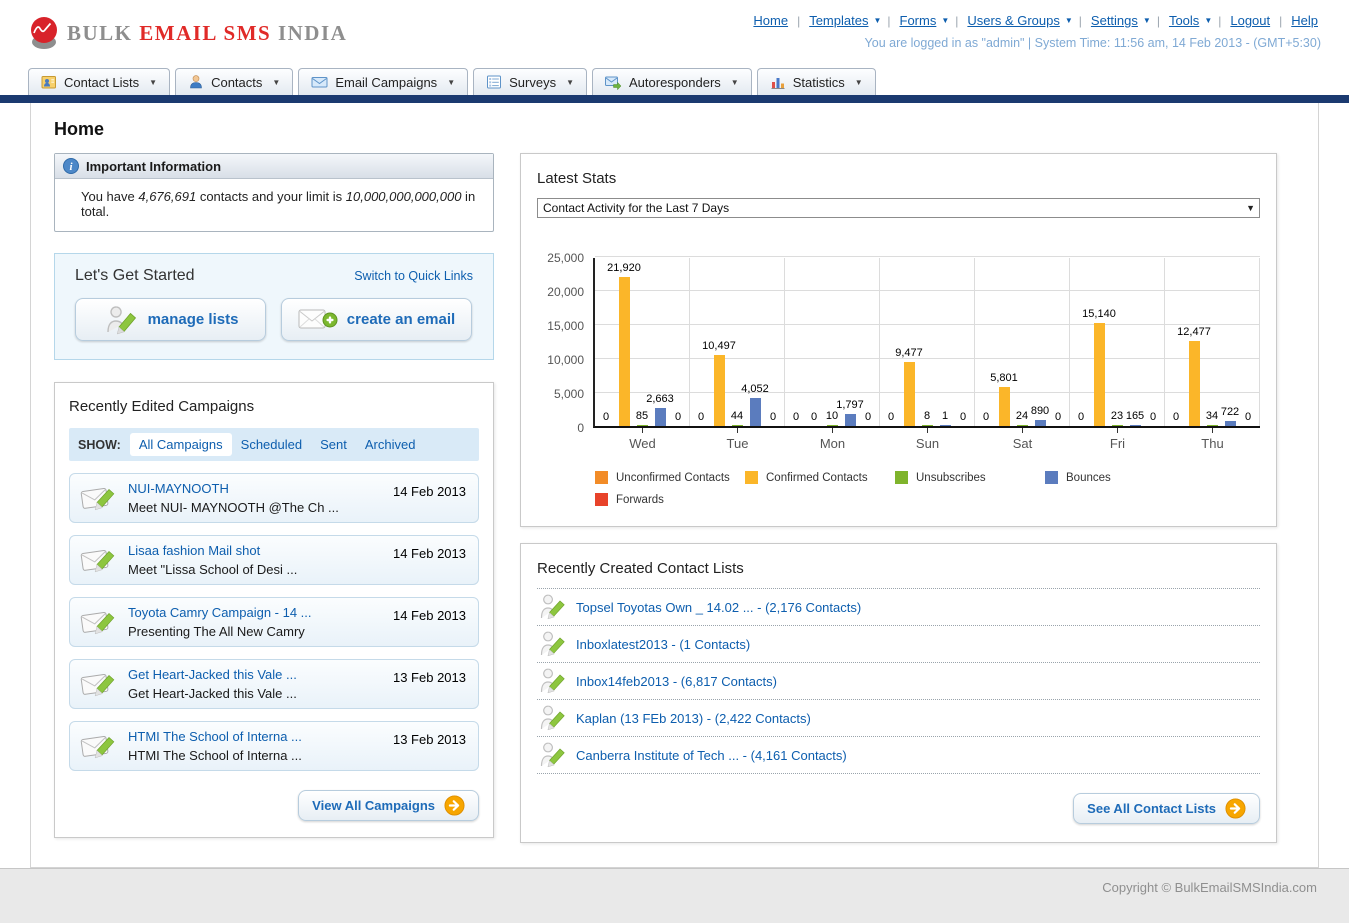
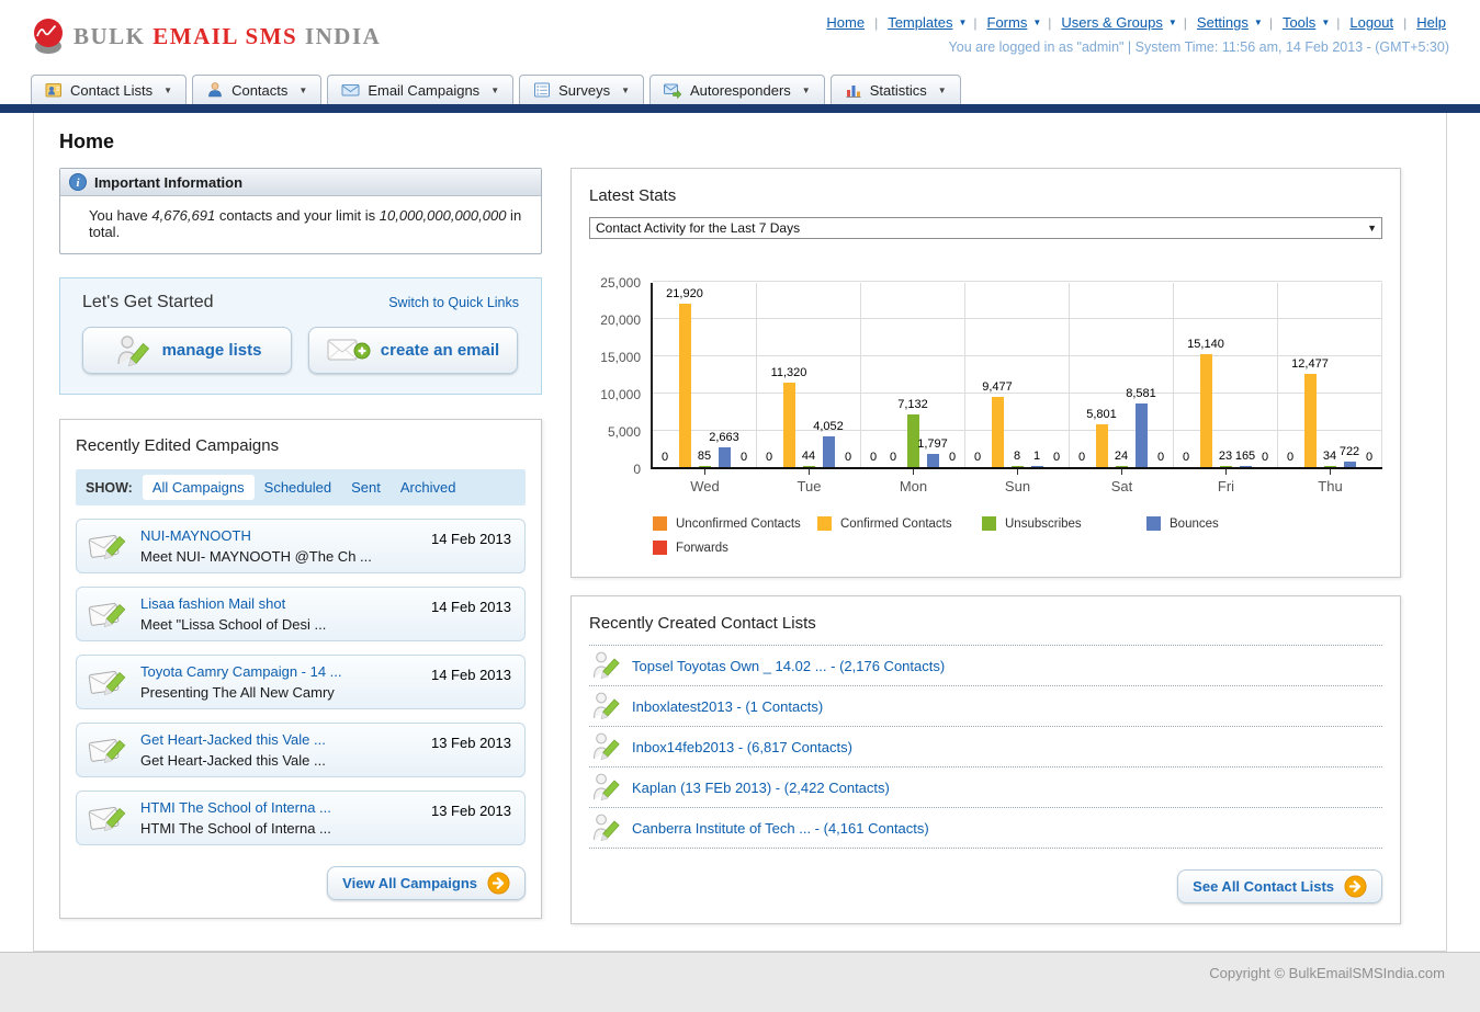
Confirmed Contacts/Tue: 10,497 -> 11,320
Unsubscribes/Mon: 10 -> 7,132
Bounces/Sat: 890 -> 8,581
